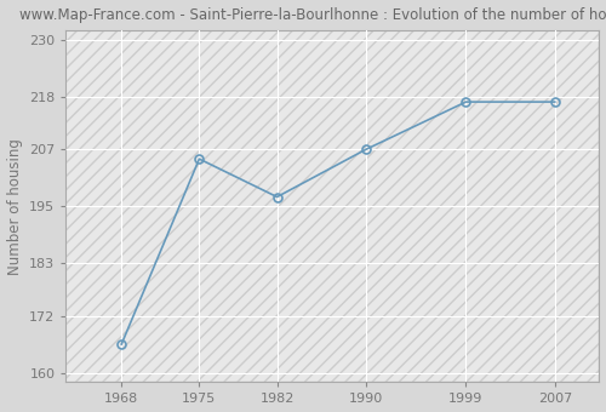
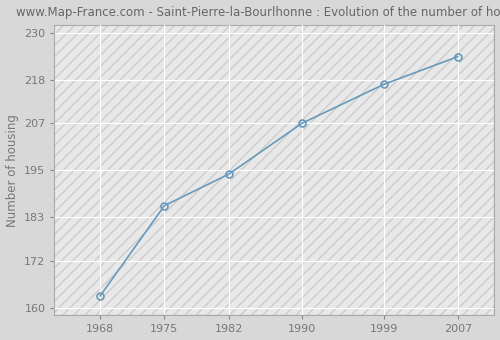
1968: 166 -> 163
1975: 205 -> 186
1982: 197 -> 194
2007: 217 -> 224
